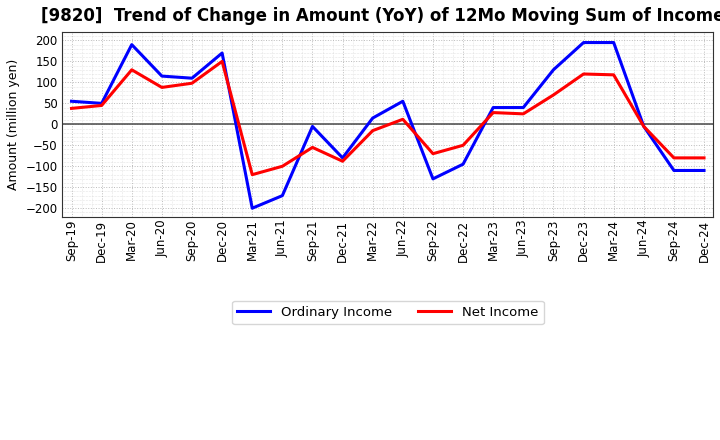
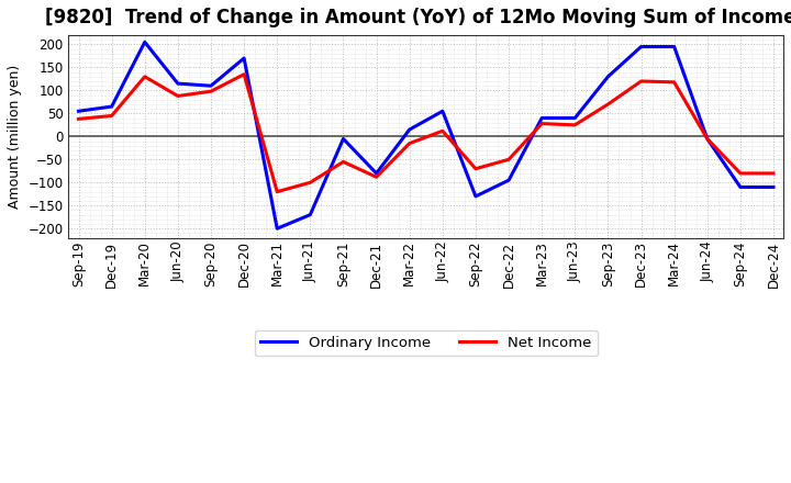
Ordinary Income/Dec-19: 50 -> 65
Ordinary Income/Mar-20: 190 -> 205
Net Income/Dec-20: 150 -> 135
